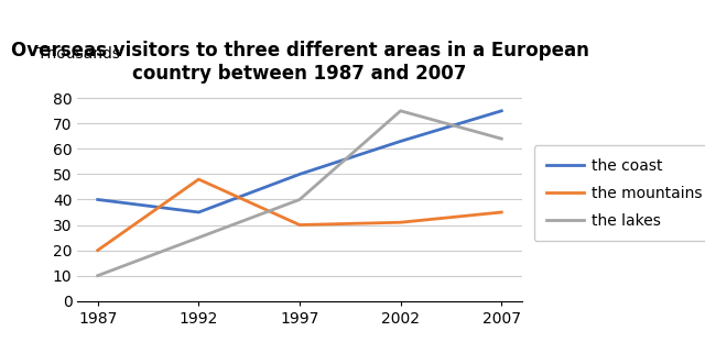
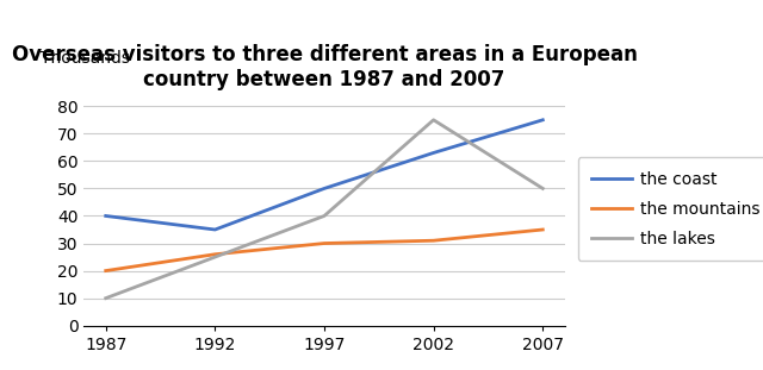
the mountains/1992: 48 -> 26
the lakes/2007: 64 -> 50
